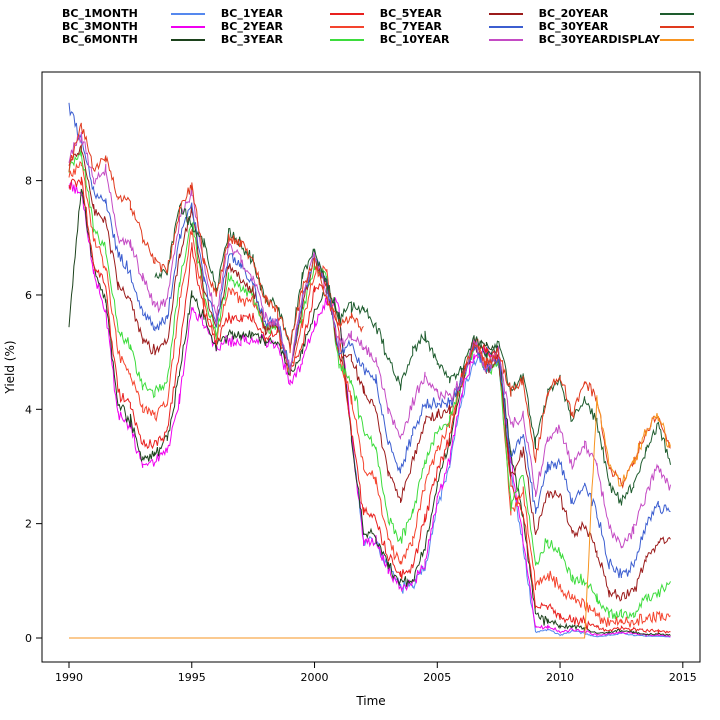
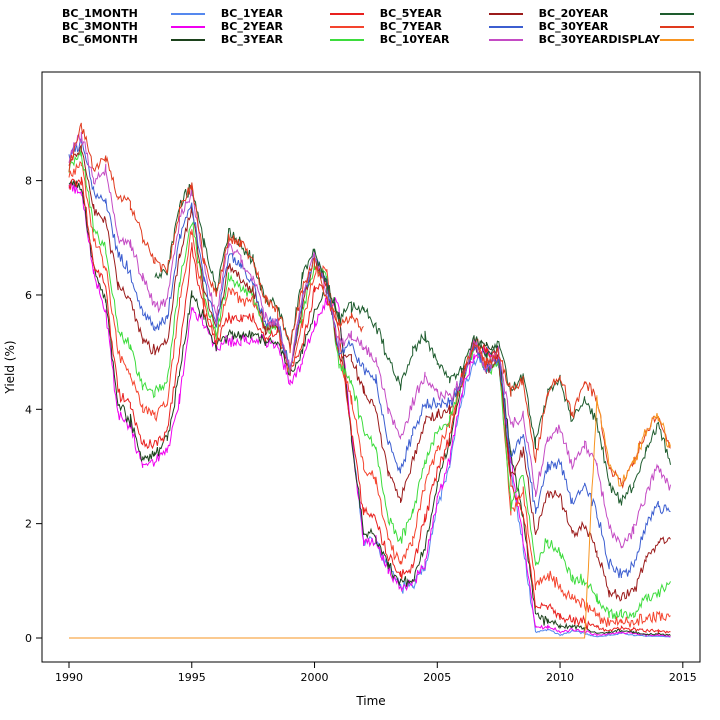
BC_6MONTH/1990: 5.5 -> 8.0
BC_7YEAR/1990: 9.3 -> 8.4
BC_20YEAR/1995: 7.2 -> 7.9
